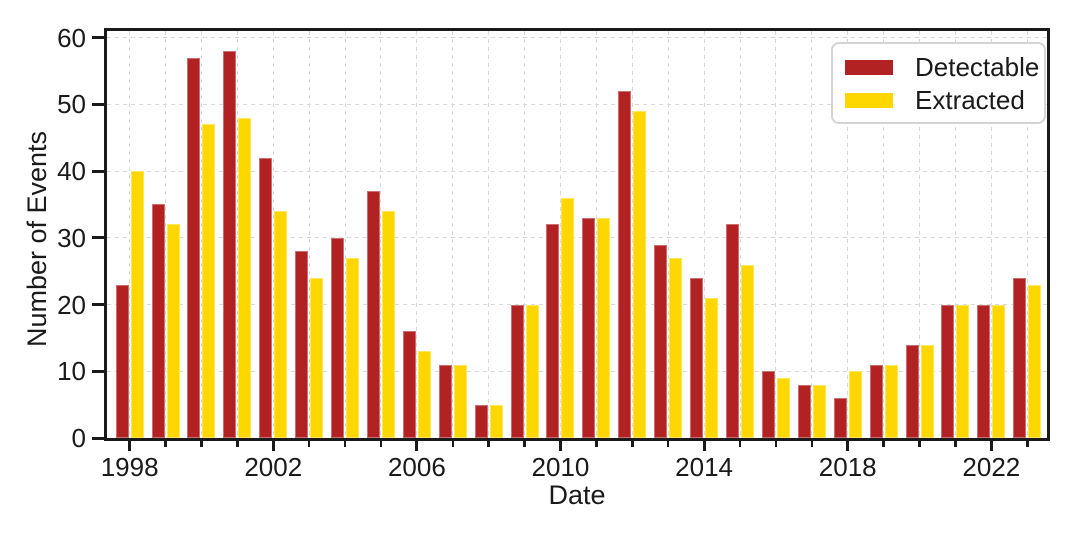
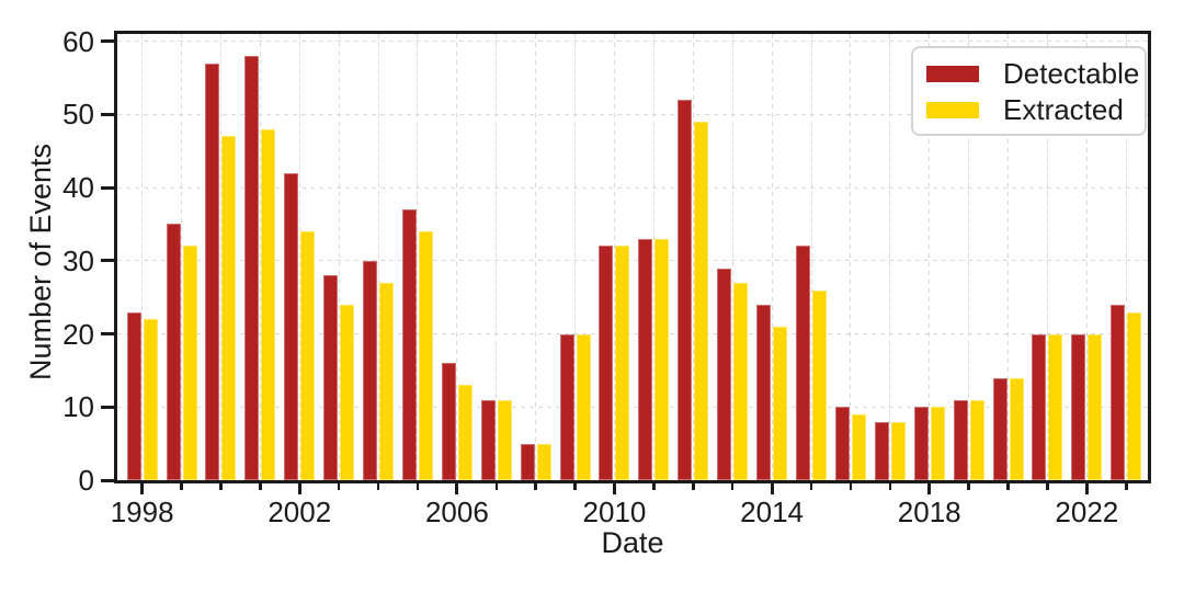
Extracted/1998: 40 -> 22
Extracted/2010: 36 -> 32
Detectable/2018: 6 -> 10
